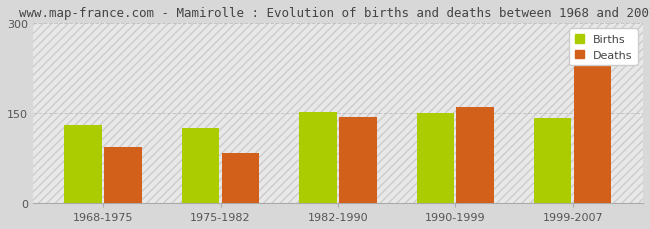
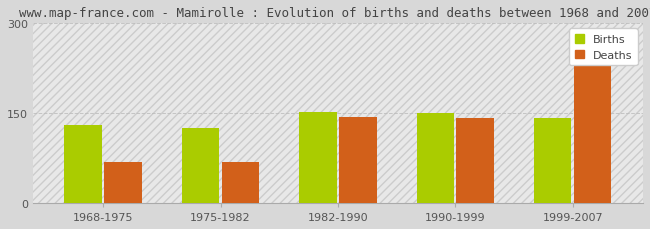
Deaths/1968-1975: 93 -> 68
Deaths/1975-1982: 83 -> 68
Deaths/1990-1999: 160 -> 142
